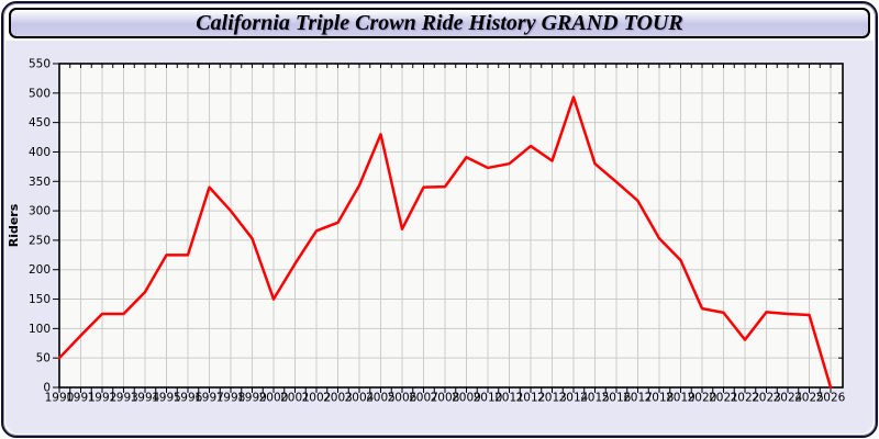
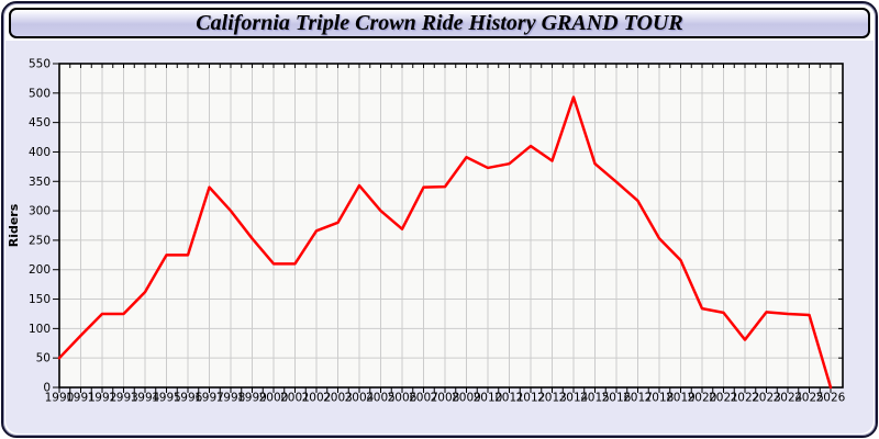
2000: 150 -> 210
2005: 430 -> 300
